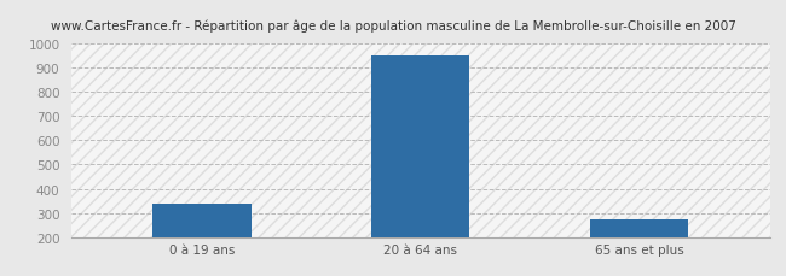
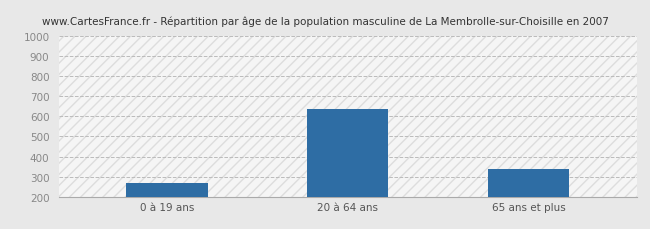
0 à 19 ans: 340 -> 270
20 à 64 ans: 950 -> 635
65 ans et plus: 275 -> 340
